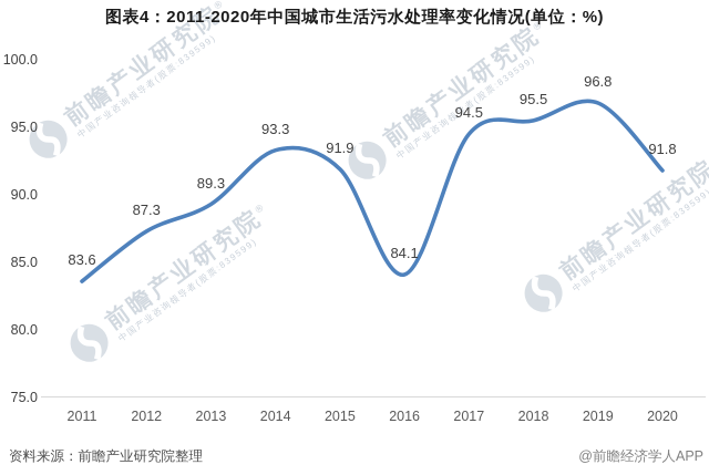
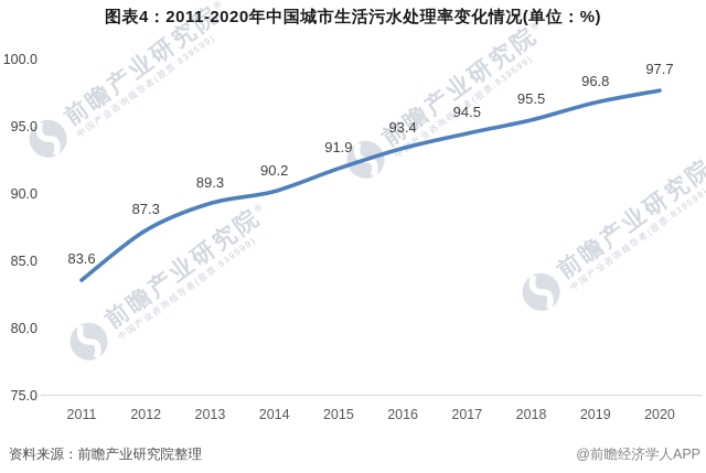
2014: 93.3 -> 90.2
2016: 84.1 -> 93.4
2020: 91.8 -> 97.7
